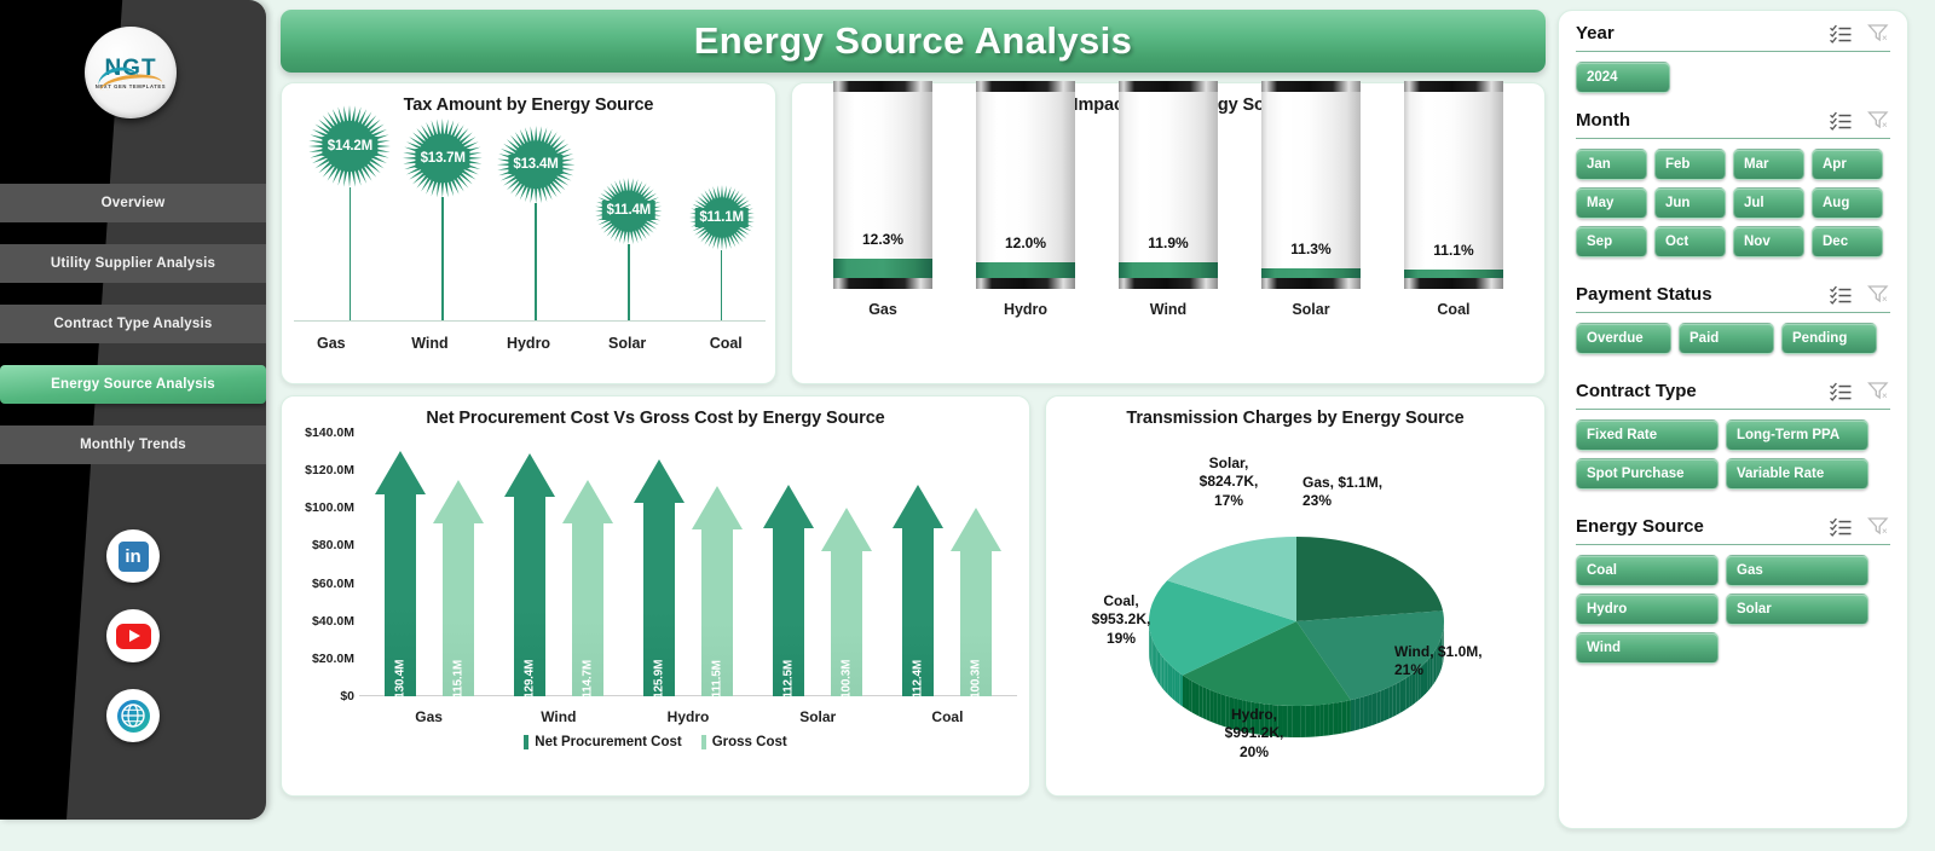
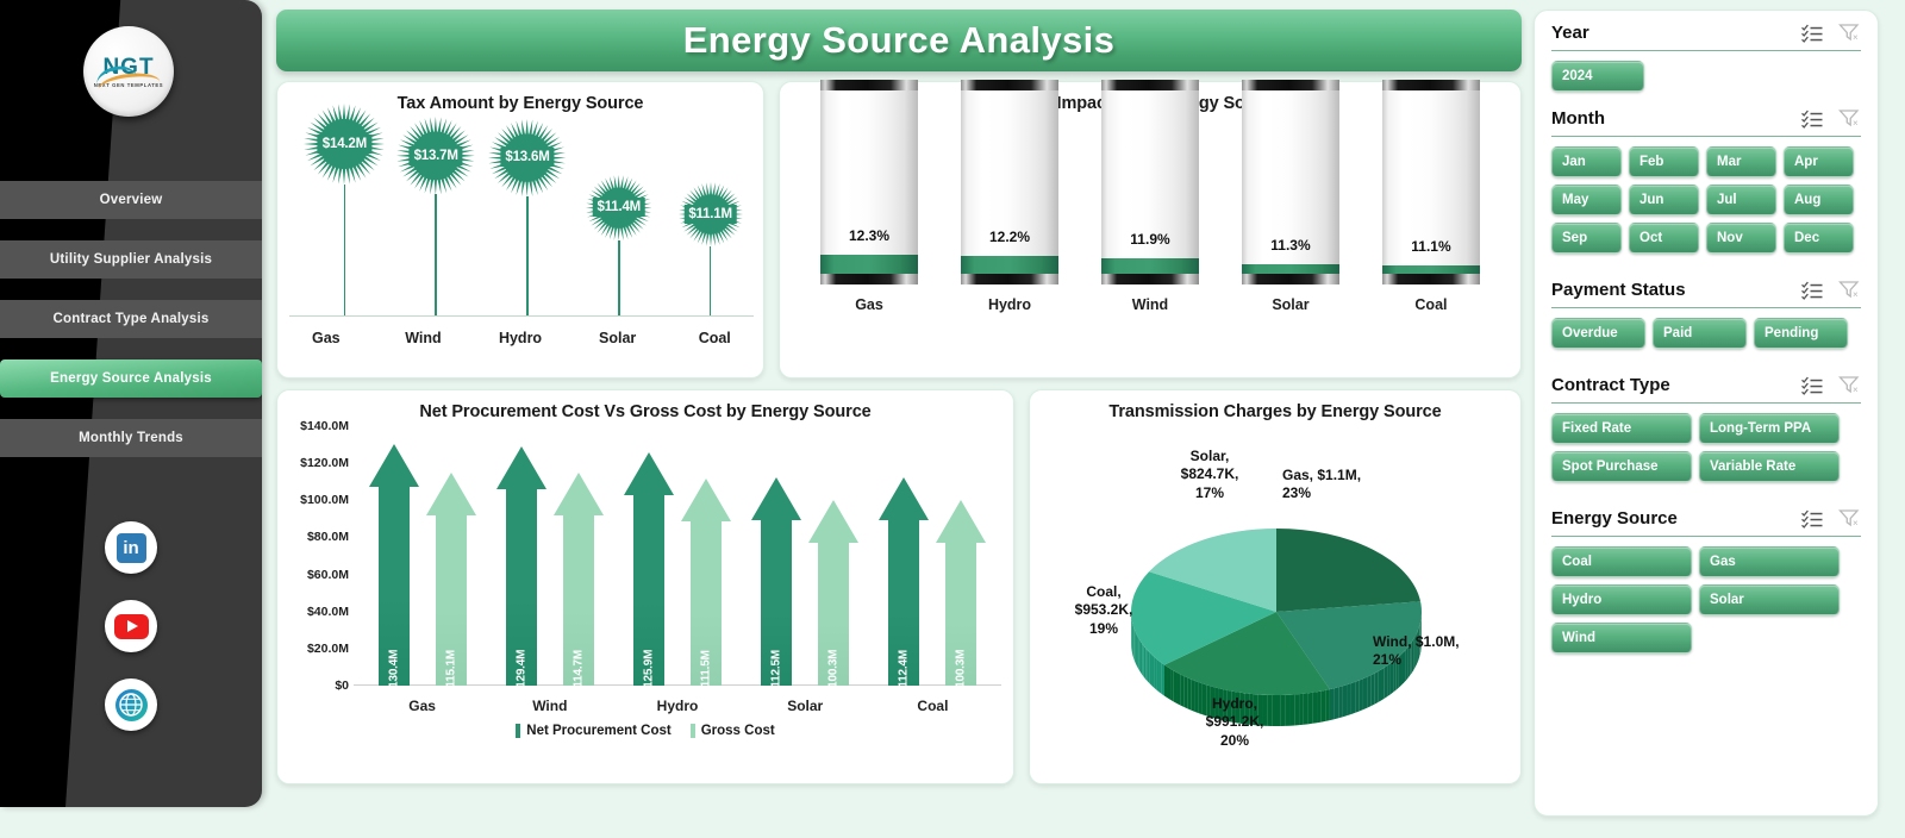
Tax Amount by Energy Source/Hydro: $13.4M -> $13.6M
TAX Impact % by Energy Source/Hydro: 12.0% -> 12.2%
